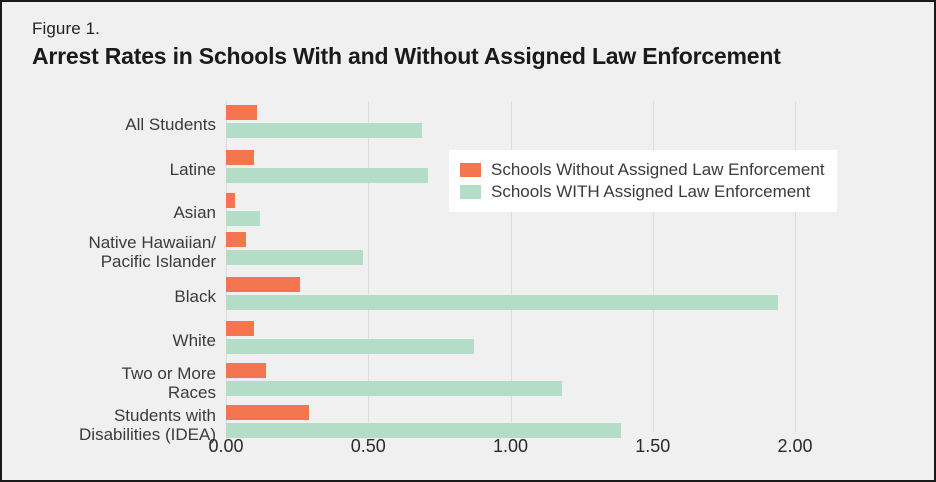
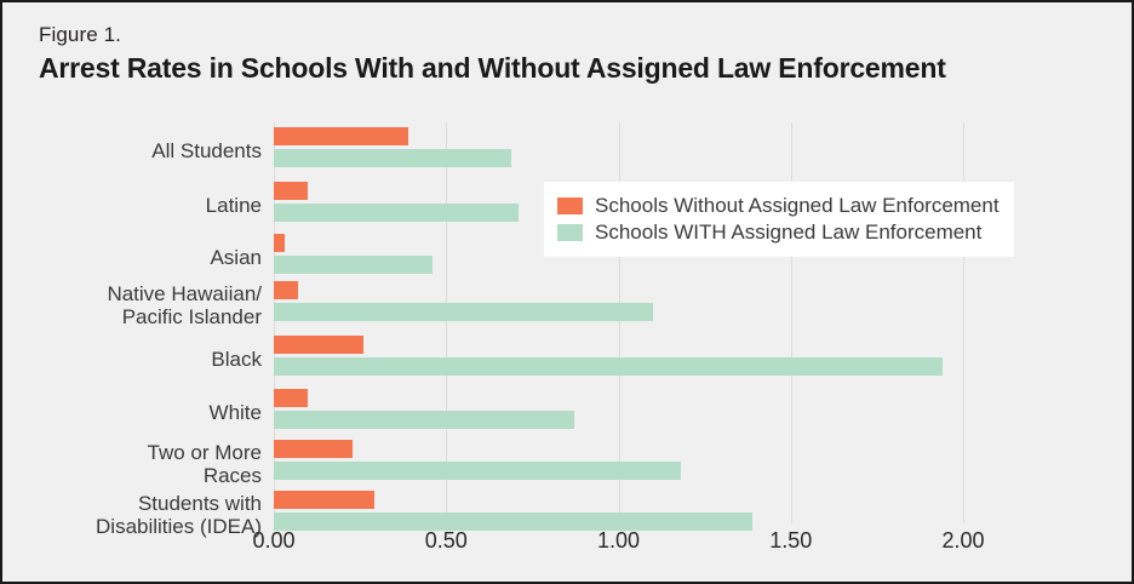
Schools Without Assigned Law Enforcement/All Students: 0.11 -> 0.39
Schools WITH Assigned Law Enforcement/Asian: 0.12 -> 0.46
Schools WITH Assigned Law Enforcement/Native Hawaiian/ Pacific Islander: 0.48 -> 1.10
Schools Without Assigned Law Enforcement/Two or More Races: 0.14 -> 0.23
